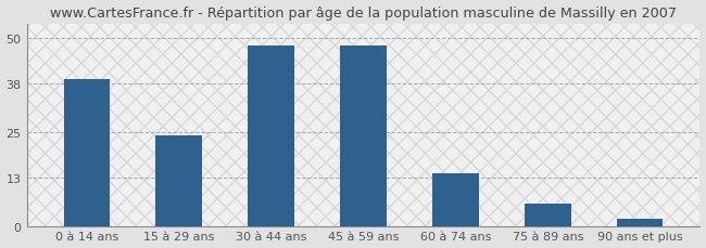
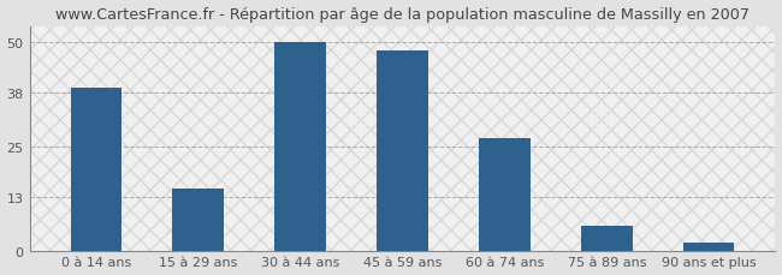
15 à 29 ans: 24 -> 15
30 à 44 ans: 48 -> 50
60 à 74 ans: 14 -> 27
